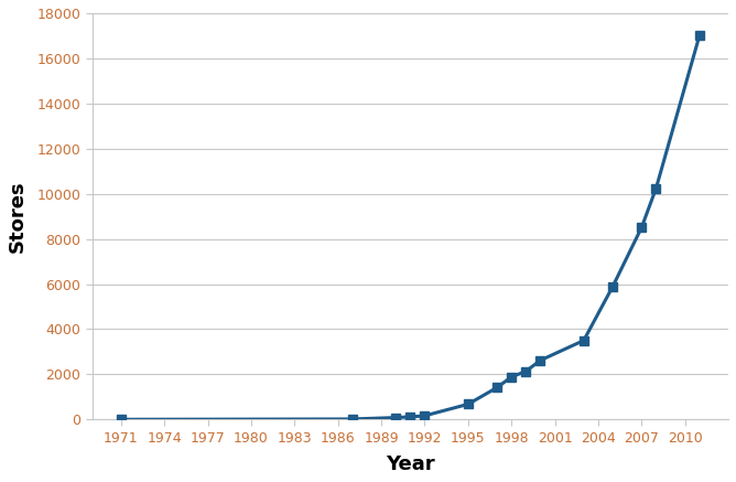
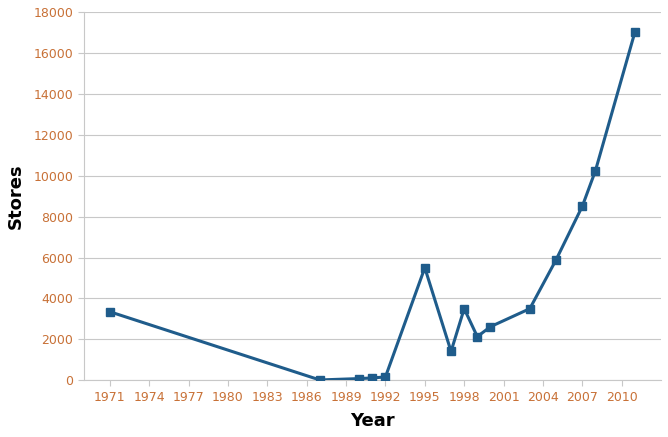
1971: 0 -> 3350
1995: 680 -> 5500
1998: 1890 -> 3500
